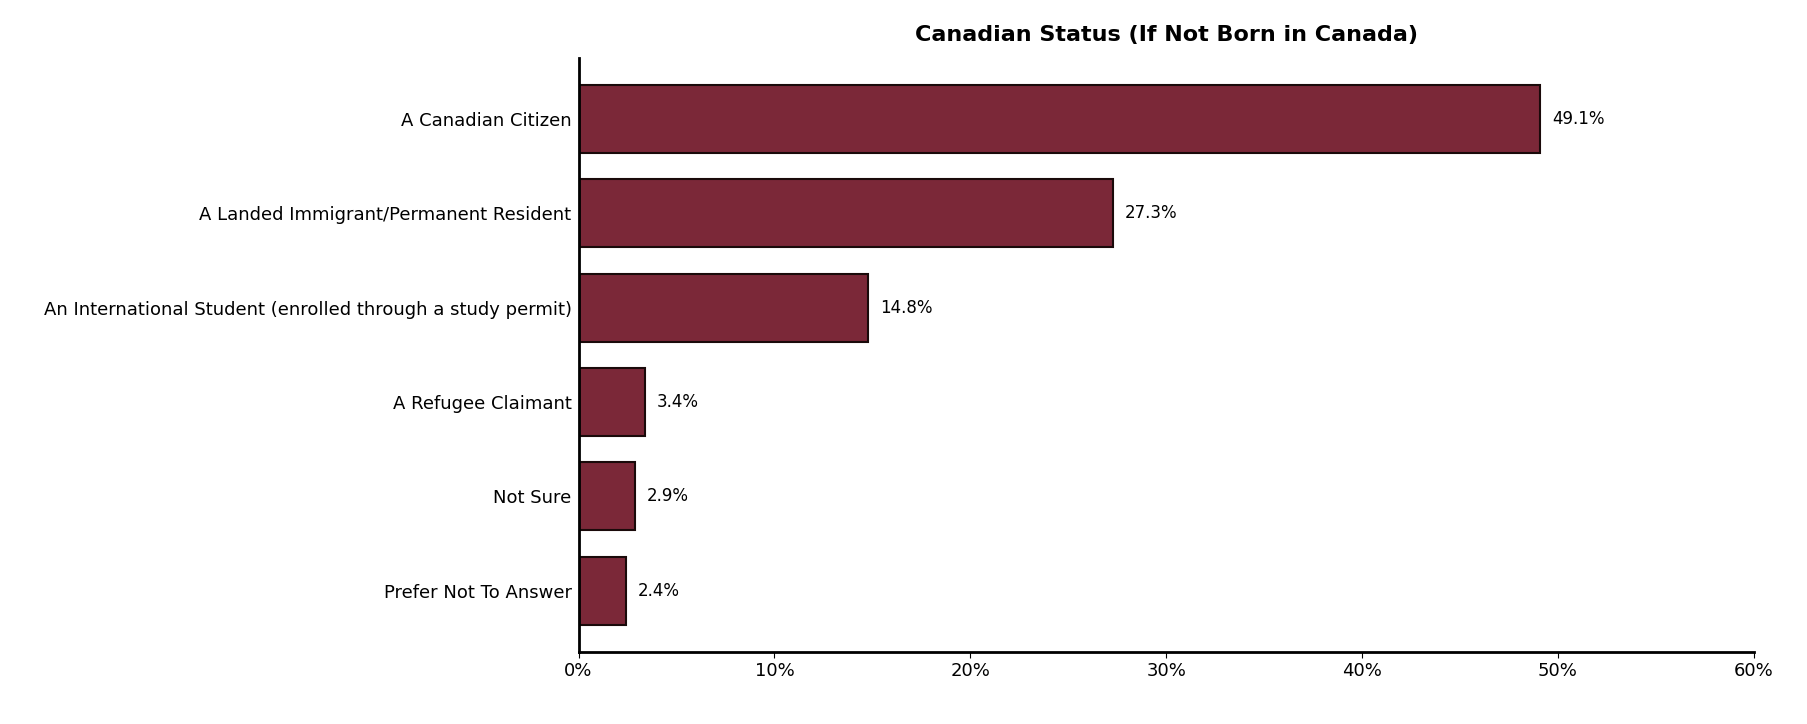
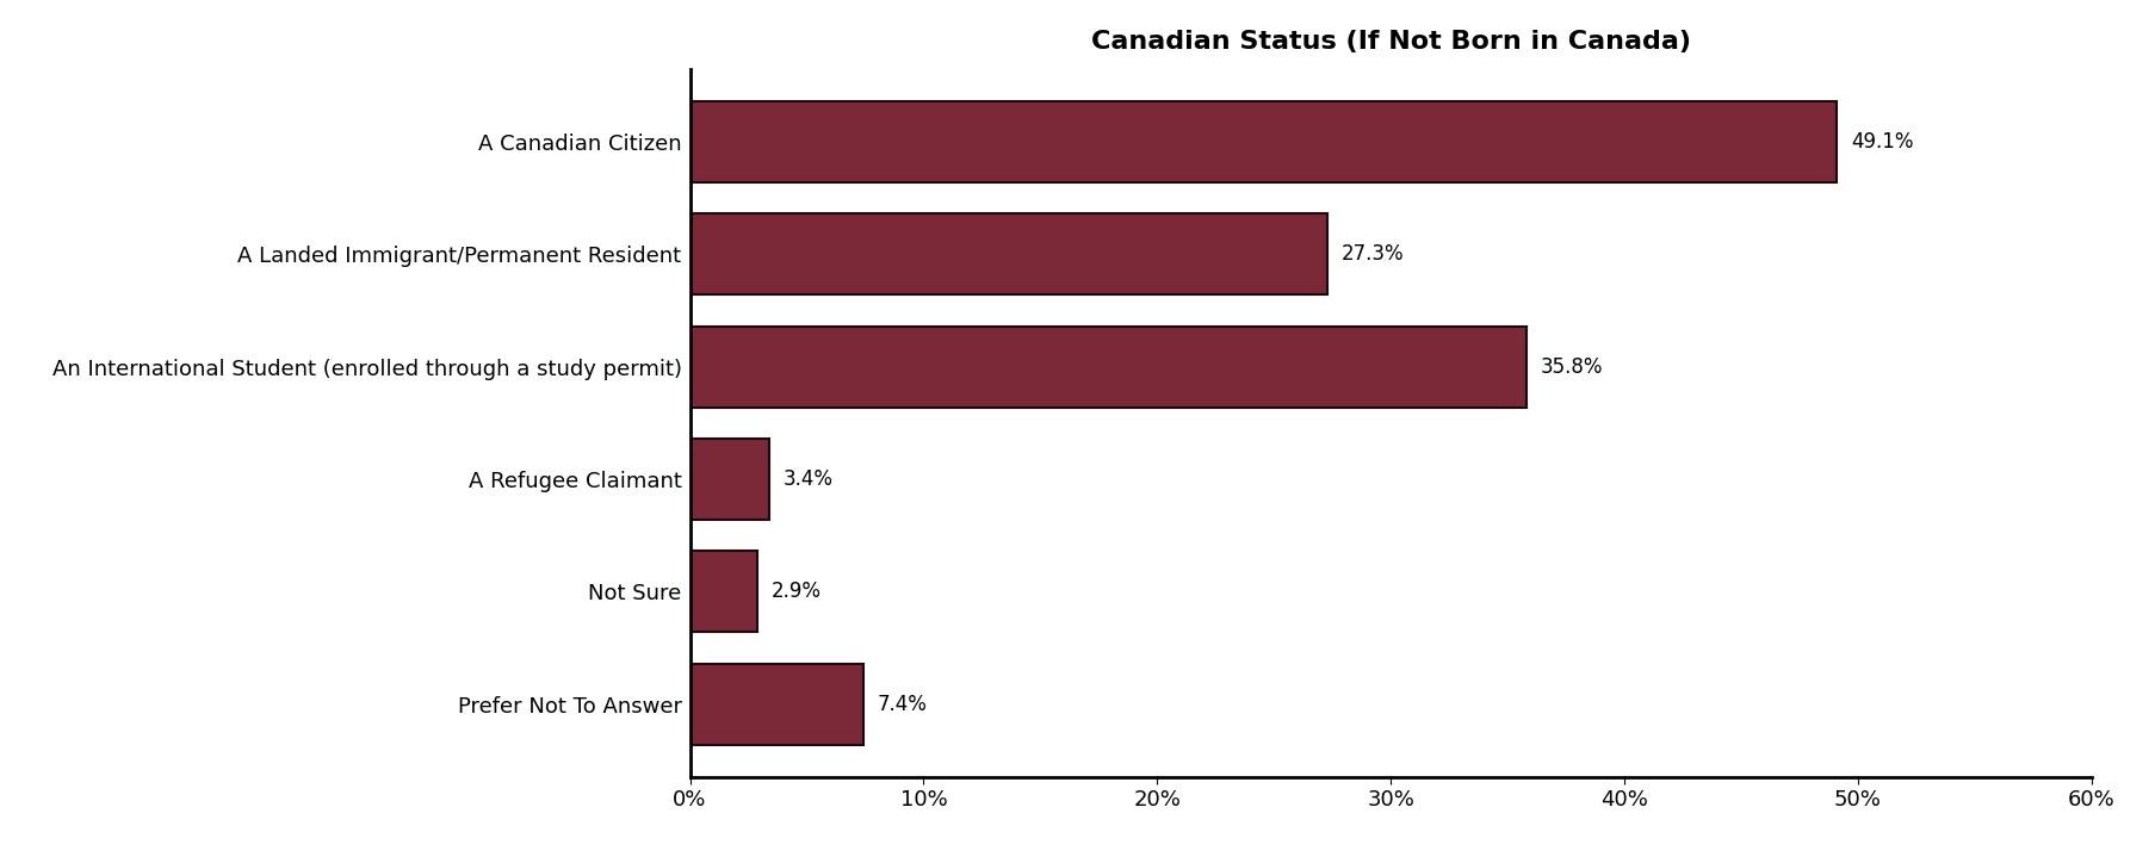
An International Student (enrolled through a study permit): 14.8% -> 35.8%
Prefer Not To Answer: 2.4% -> 7.4%
